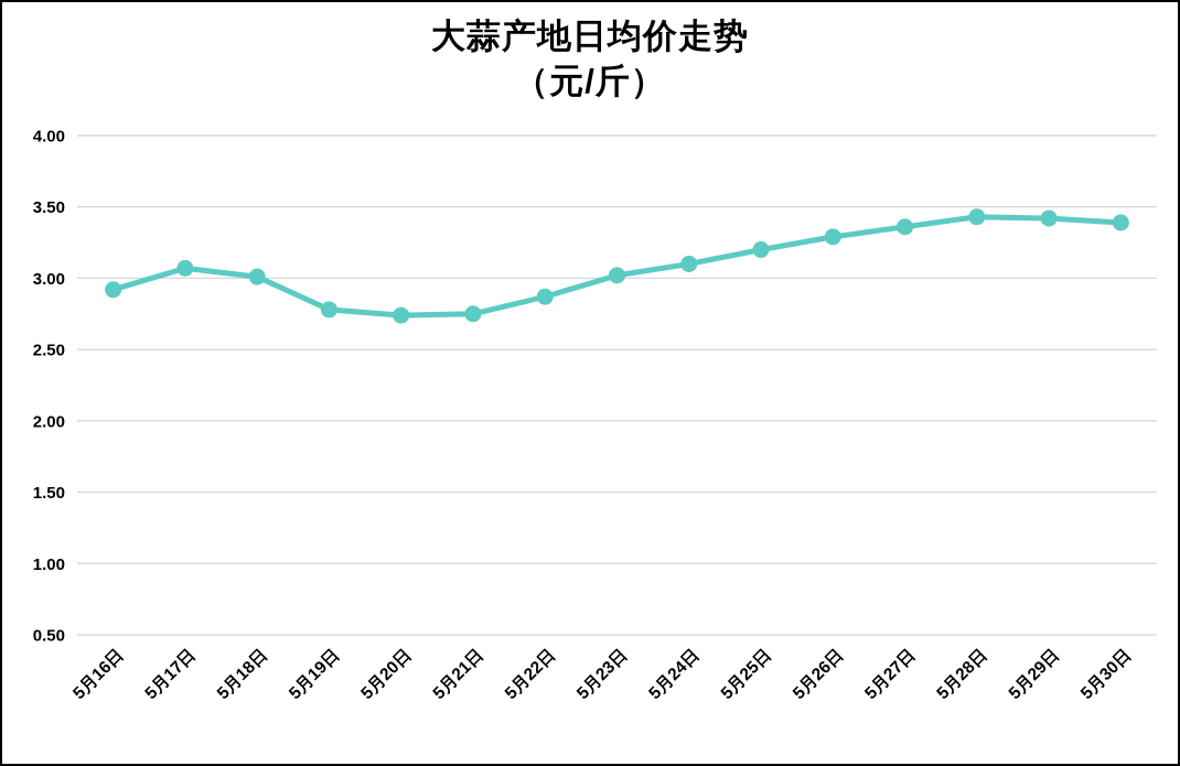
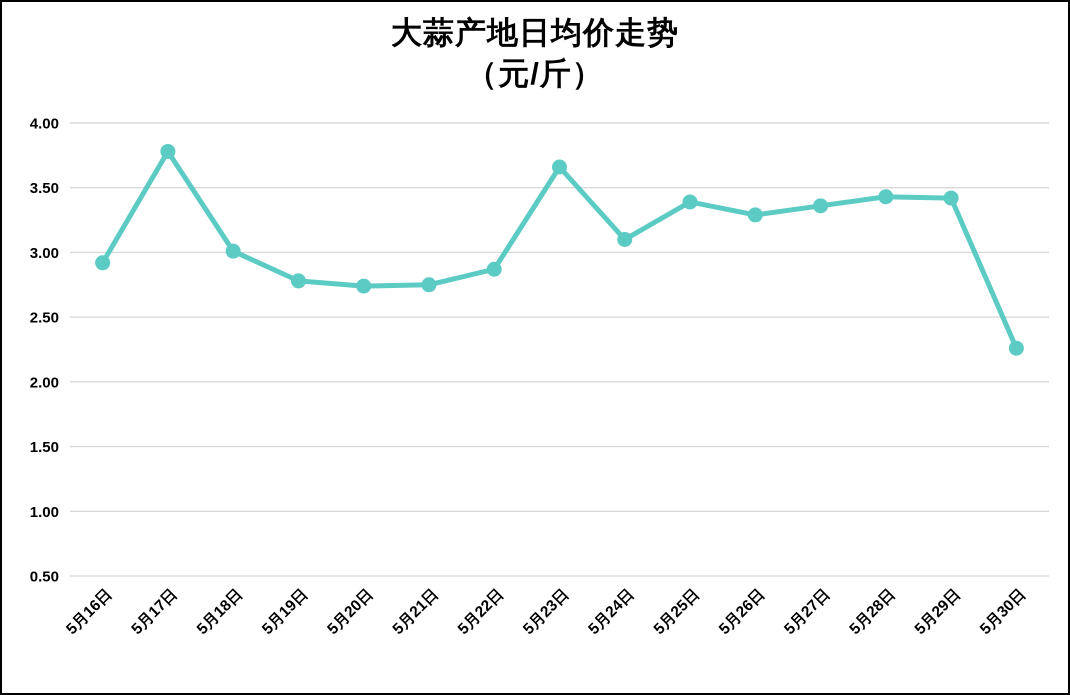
5月17日: 3.07 -> 3.78
5月23日: 3.02 -> 3.66
5月25日: 3.20 -> 3.39
5月30日: 3.39 -> 2.26
